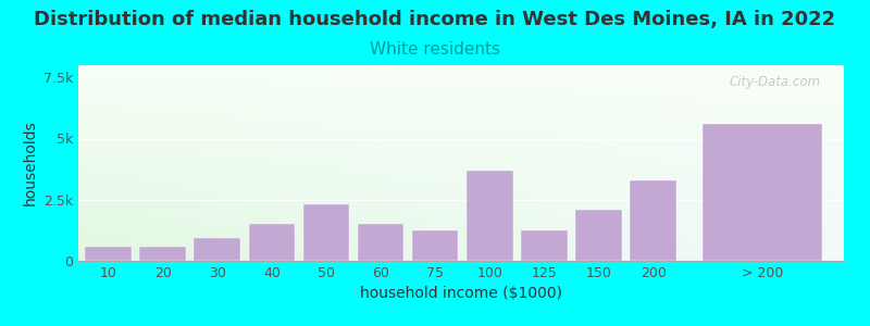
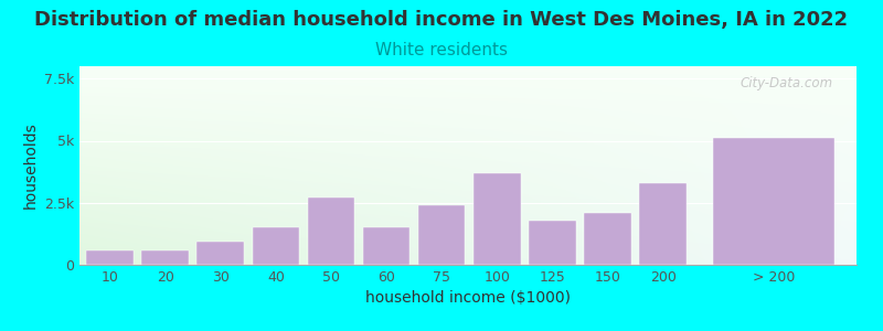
50: 2.30k -> 2.70k
75: 1.25k -> 2.40k
125: 1.25k -> 1.80k
> 200: 5.60k -> 5.10k
